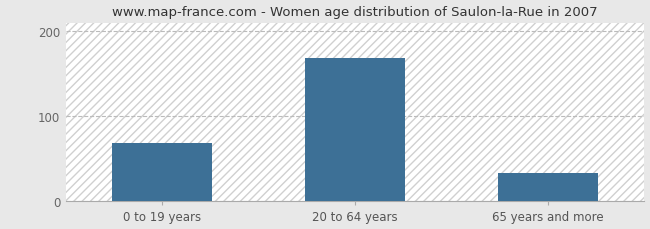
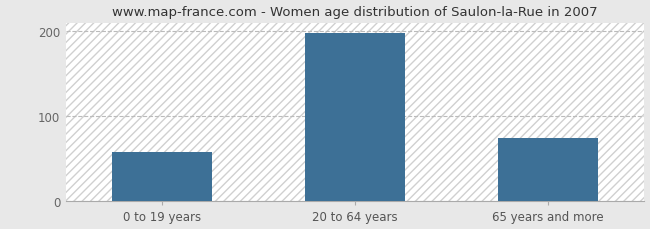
0 to 19 years: 68 -> 58
20 to 64 years: 168 -> 198
65 years and more: 33 -> 74
